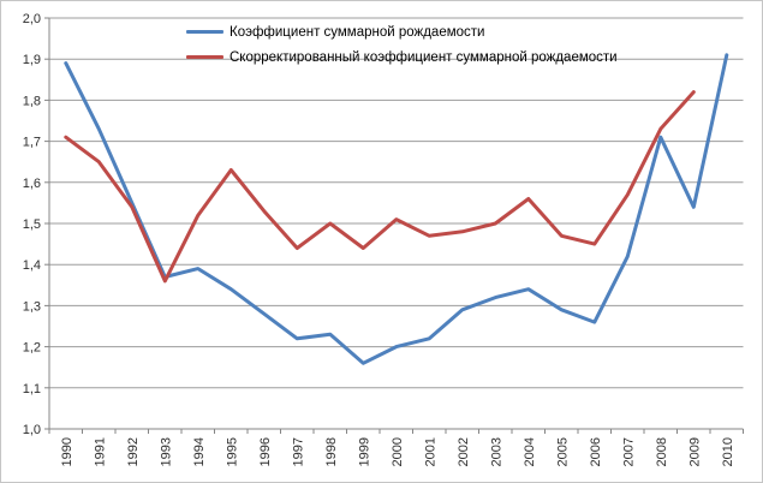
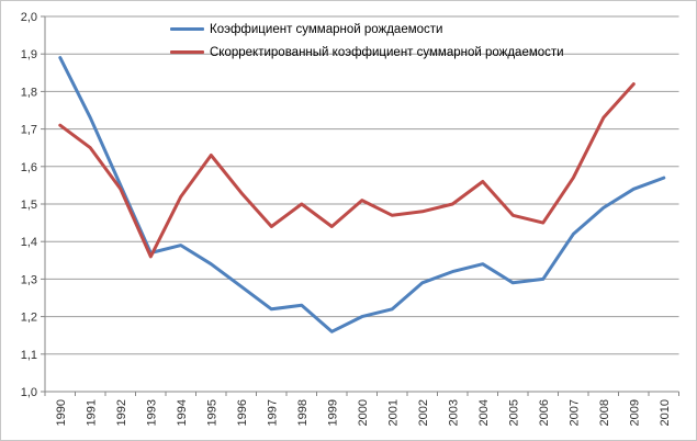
Коэффициент суммарной рождаемости/2006: 1,26 -> 1,30
Коэффициент суммарной рождаемости/2008: 1,71 -> 1,49
Коэффициент суммарной рождаемости/2010: 1,91 -> 1,57
